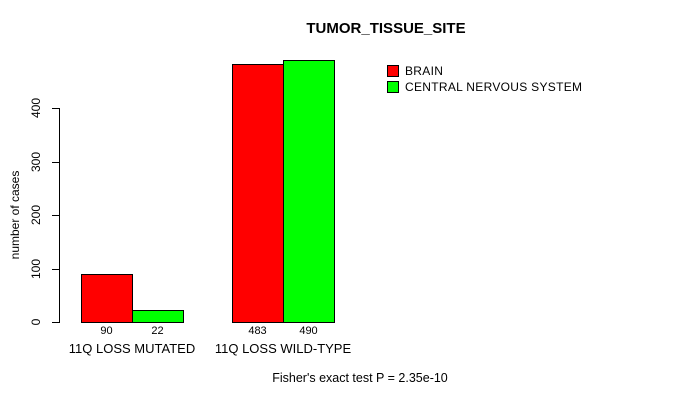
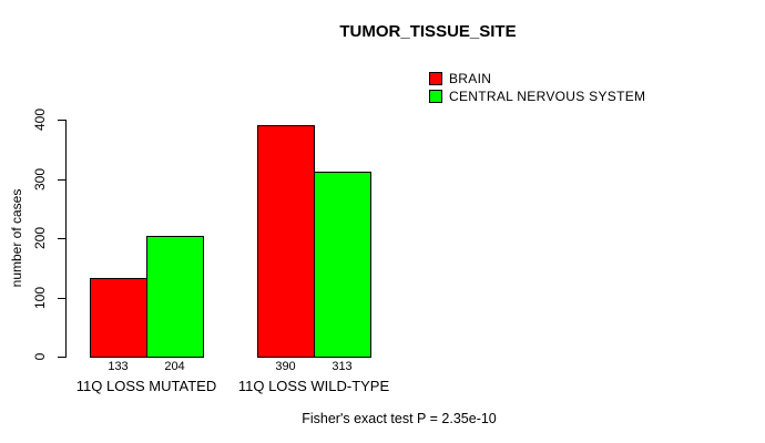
BRAIN/11Q LOSS MUTATED: 90 -> 133
CENTRAL NERVOUS SYSTEM/11Q LOSS MUTATED: 22 -> 204
BRAIN/11Q LOSS WILD-TYPE: 483 -> 390
CENTRAL NERVOUS SYSTEM/11Q LOSS WILD-TYPE: 490 -> 313
